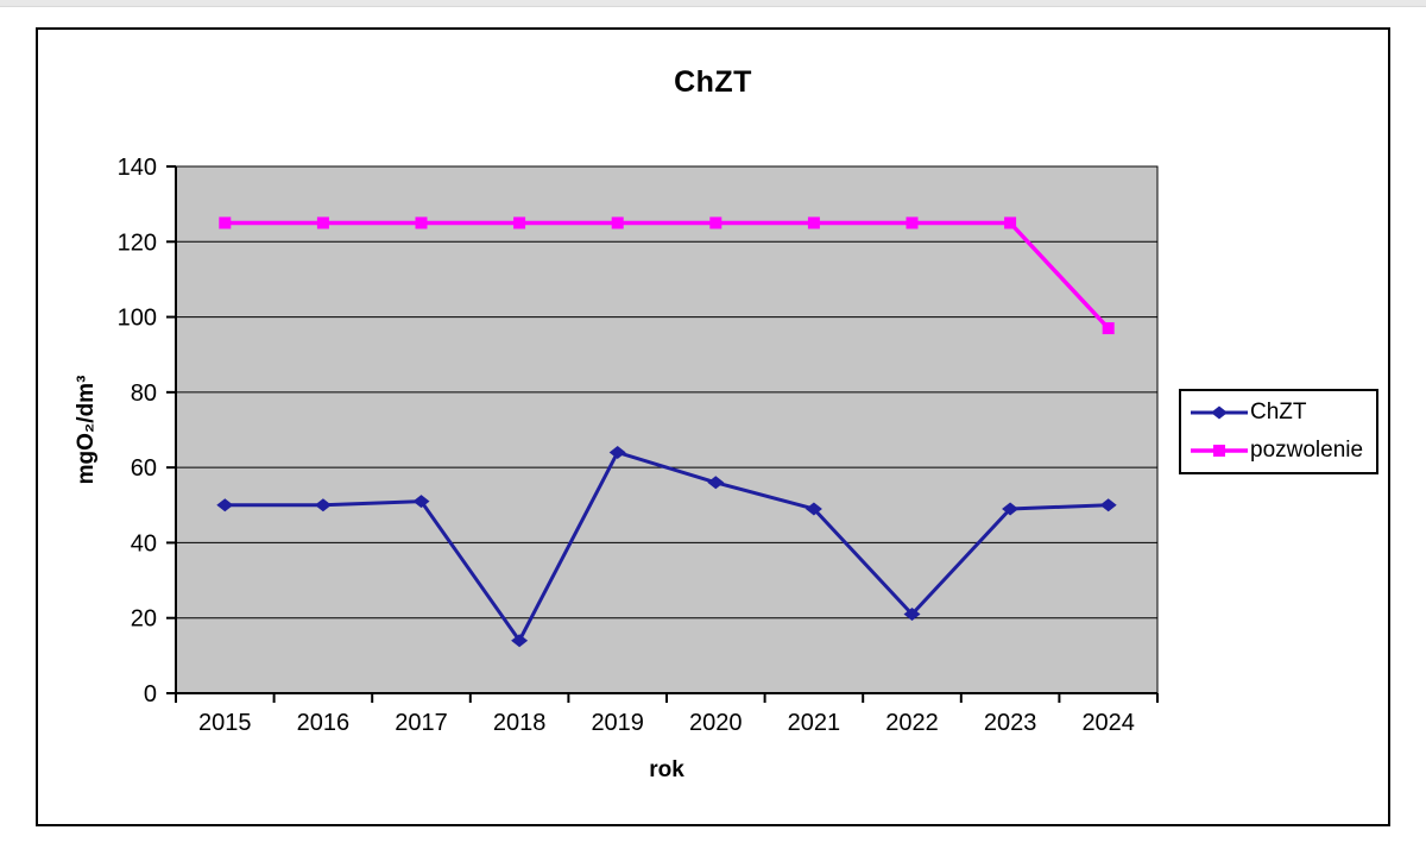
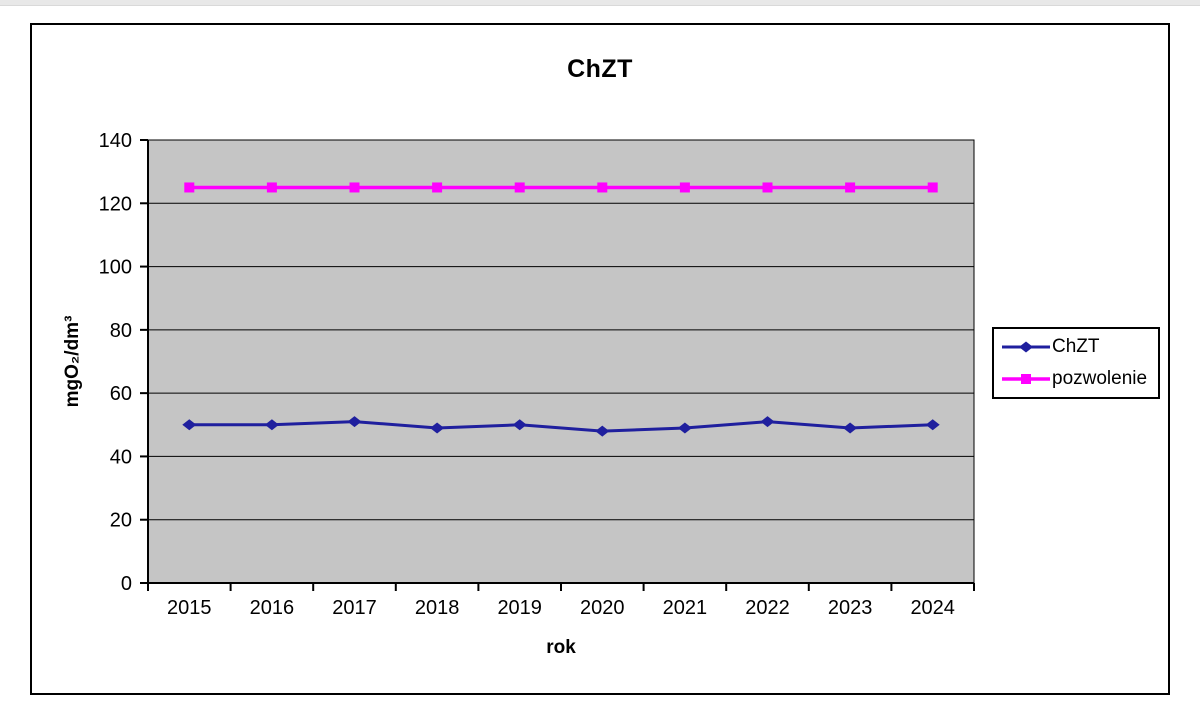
ChZT/2018: 14 -> 49
ChZT/2019: 64 -> 50
ChZT/2020: 56 -> 48
ChZT/2022: 21 -> 51
pozwolenie/2024: 97 -> 125
